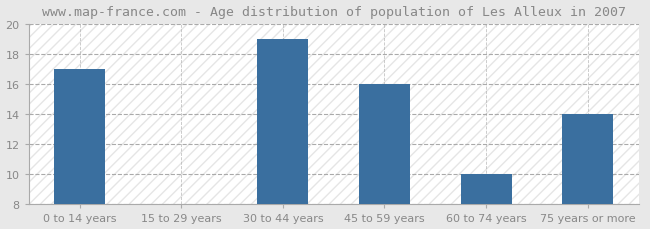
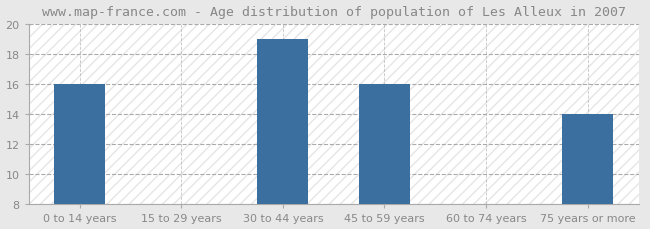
0 to 14 years: 17 -> 16
60 to 74 years: 10 -> 8
